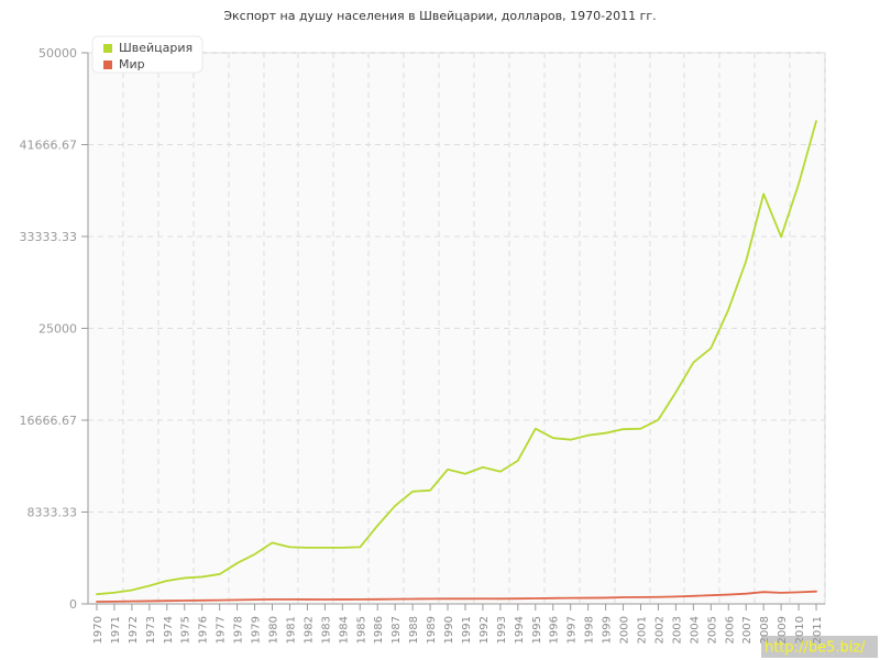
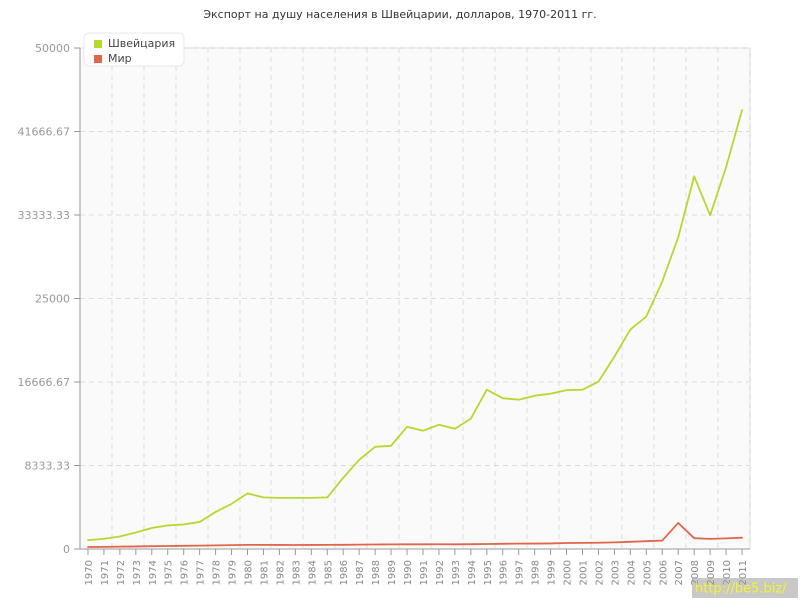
Мир/2007: 900 -> 2600
